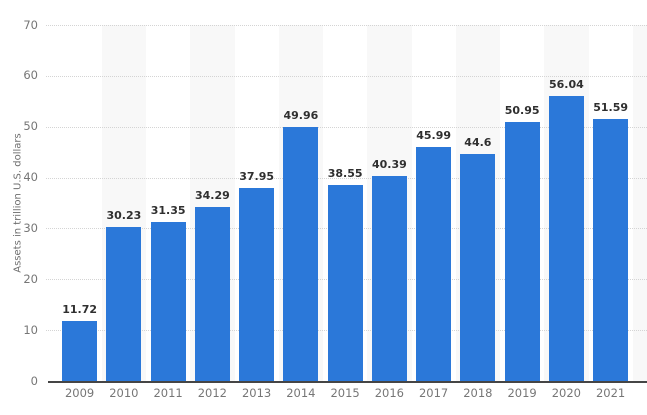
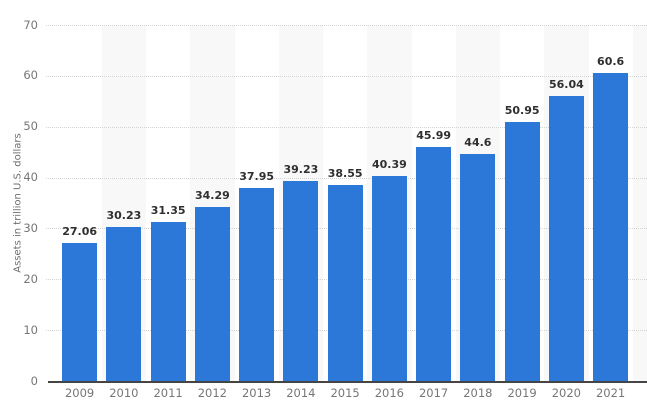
2009: 11.72 -> 27.06
2014: 49.96 -> 39.23
2021: 51.59 -> 60.6
